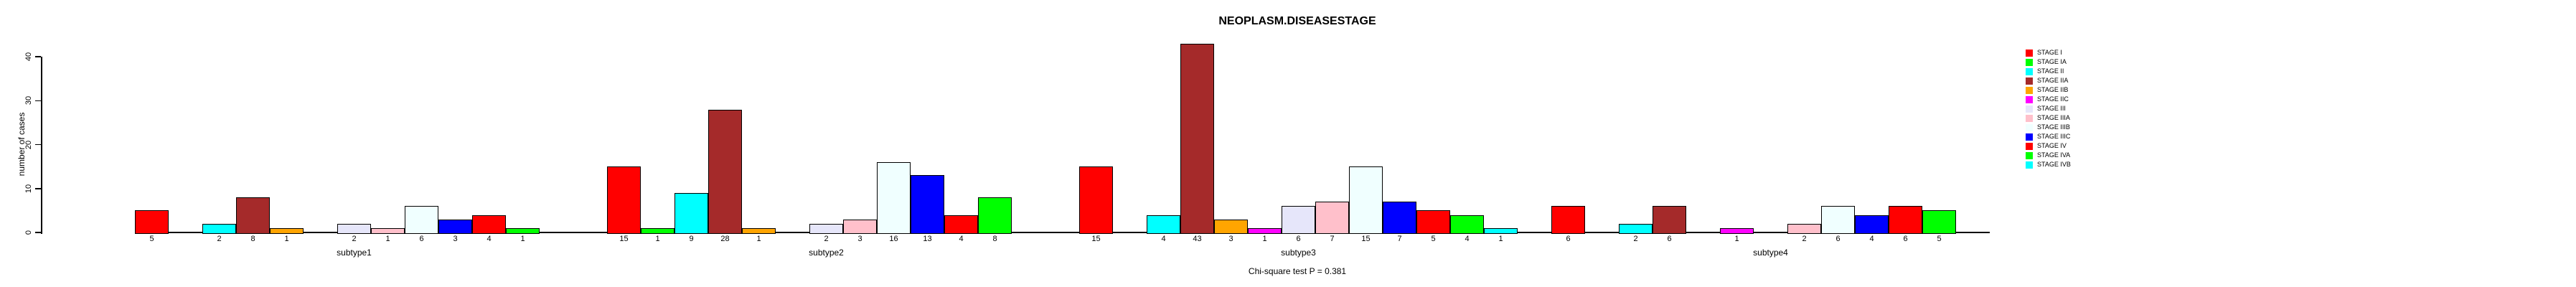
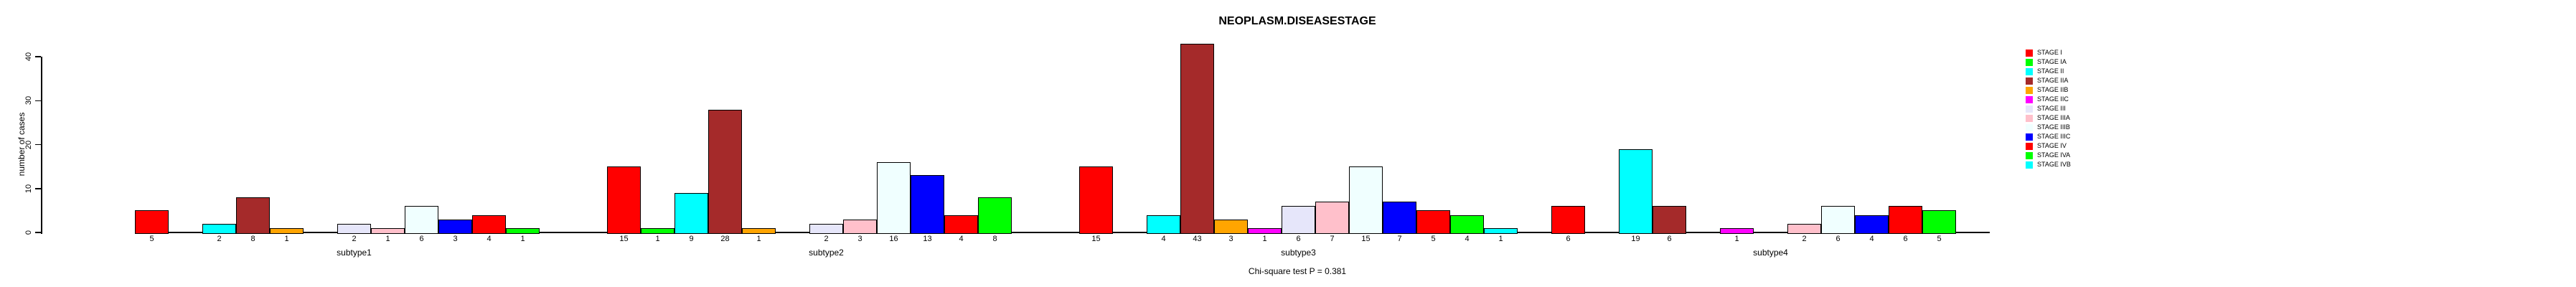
STAGE II/subtype4: 2 -> 19
